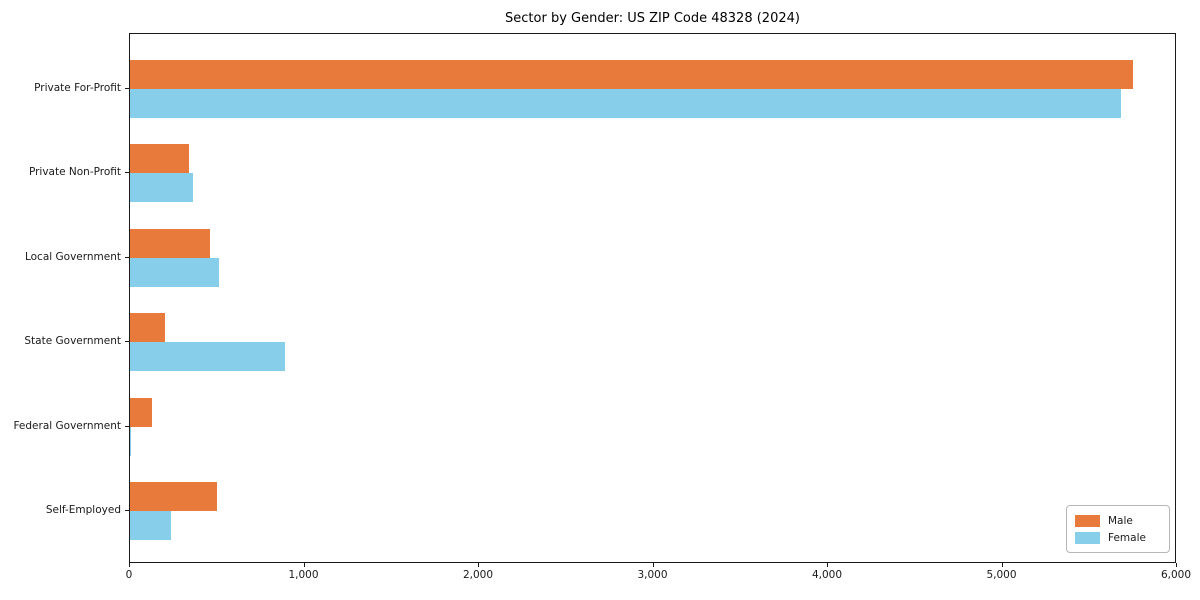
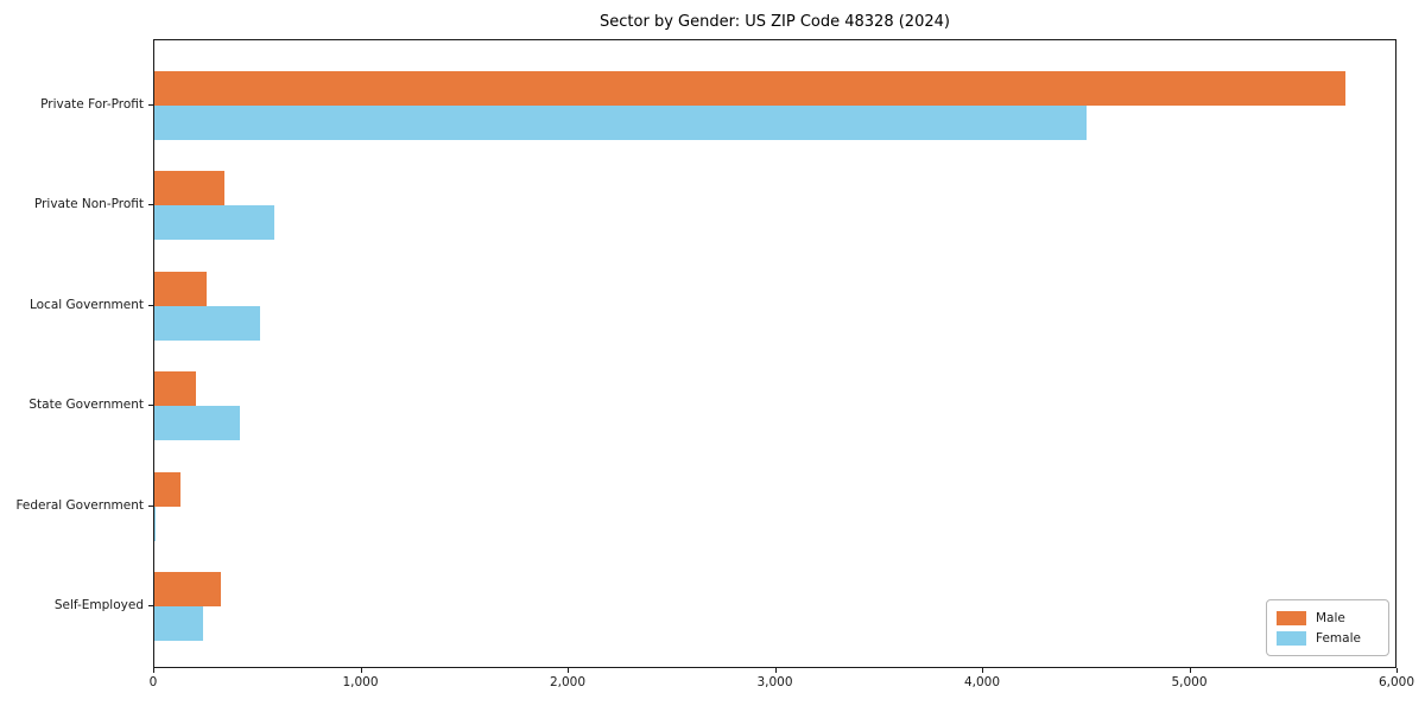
Female/Private For-Profit: 5680 -> 4500
Female/Private Non-Profit: 360 -> 580
Male/Local Government: 460 -> 250
Female/State Government: 890 -> 410
Male/Self-Employed: 500 -> 320
